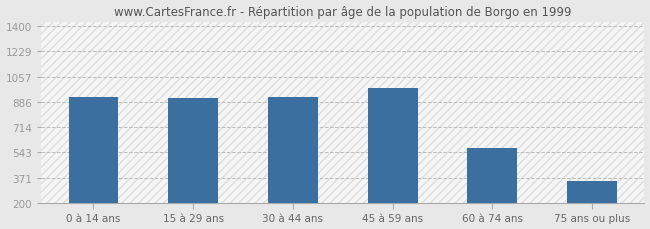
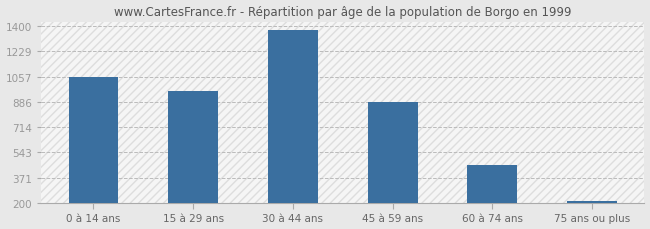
0 à 14 ans: 920 -> 1060
15 à 29 ans: 910 -> 960
30 à 44 ans: 920 -> 1370
45 à 59 ans: 980 -> 890
60 à 74 ans: 570 -> 460
75 ans ou plus: 350 -> 210
